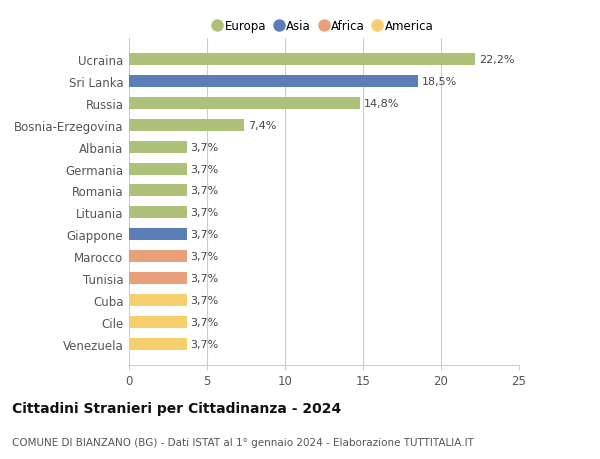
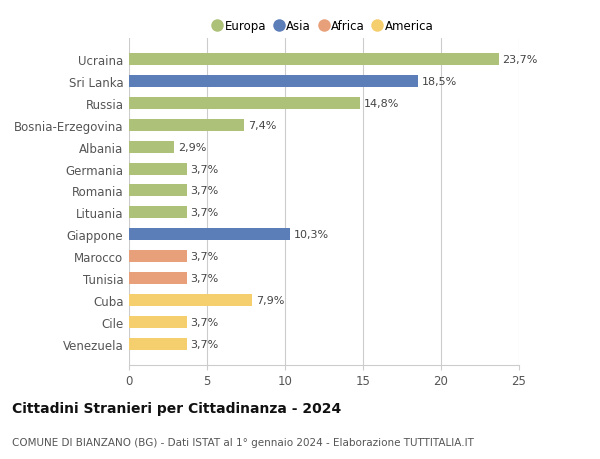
Ucraina: 22,2% -> 23,7%
Albania: 3,7% -> 2,9%
Giappone: 3,7% -> 10,3%
Cuba: 3,7% -> 7,9%
